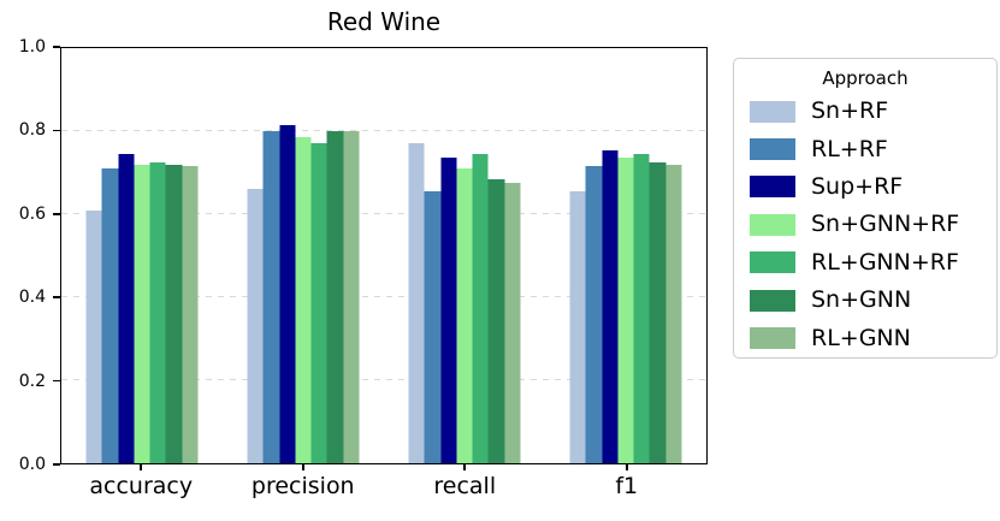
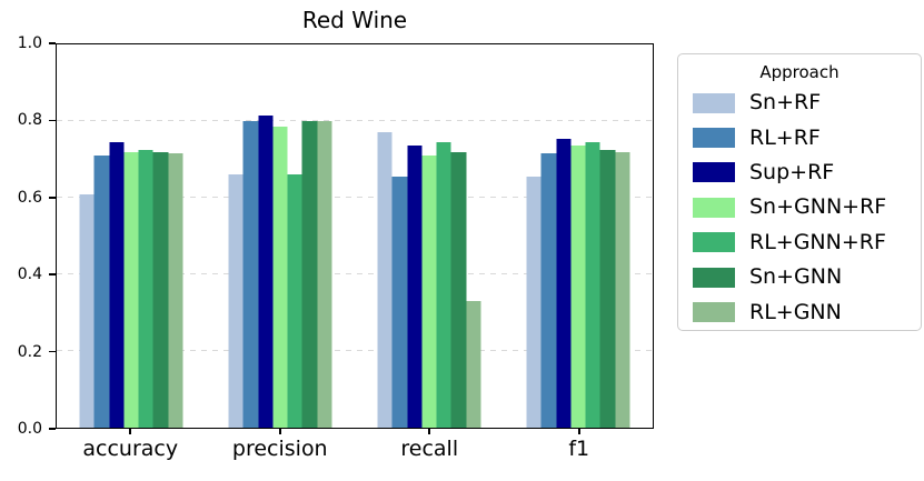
RL+GNN+RF/precision: 0.77 -> 0.66
Sn+GNN/recall: 0.69 -> 0.72
RL+GNN/recall: 0.68 -> 0.33
